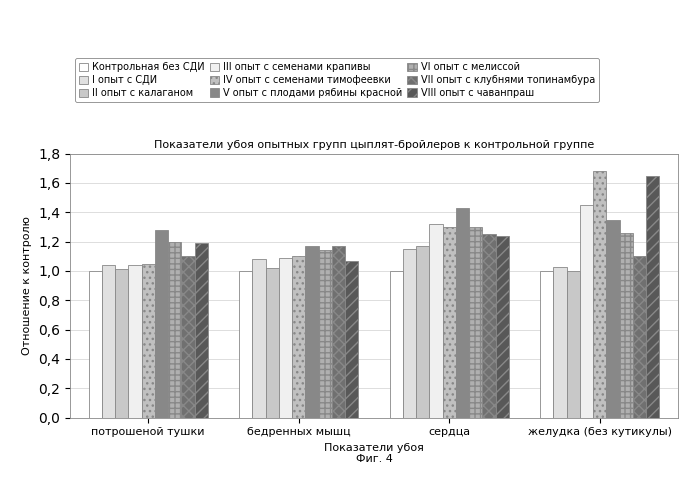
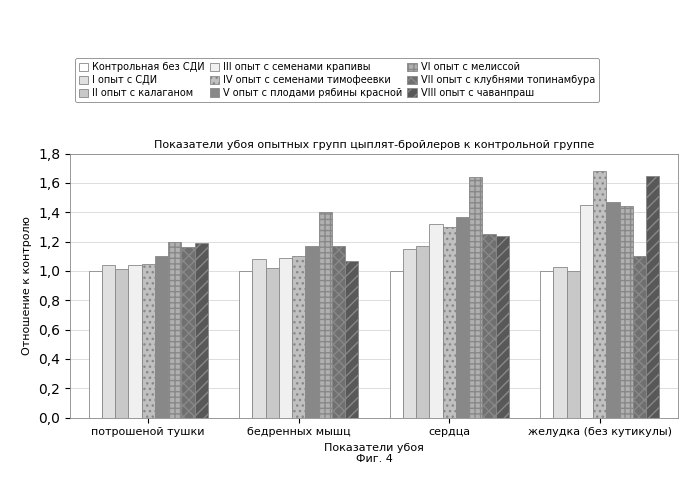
V опыт с плодами рябины красной/потрошеной тушки: 1,28 -> 1,10
VII опыт с клубнями топинамбура/потрошеной тушки: 1,10 -> 1,16
VI опыт с мелиссой/бедренных мышц: 1,14 -> 1,40
V опыт с плодами рябины красной/сердца: 1,43 -> 1,37
VI опыт с мелиссой/сердца: 1,30 -> 1,64
V опыт с плодами рябины красной/желудка (без кутикулы): 1,35 -> 1,47
VI опыт с мелиссой/желудка (без кутикулы): 1,26 -> 1,44
